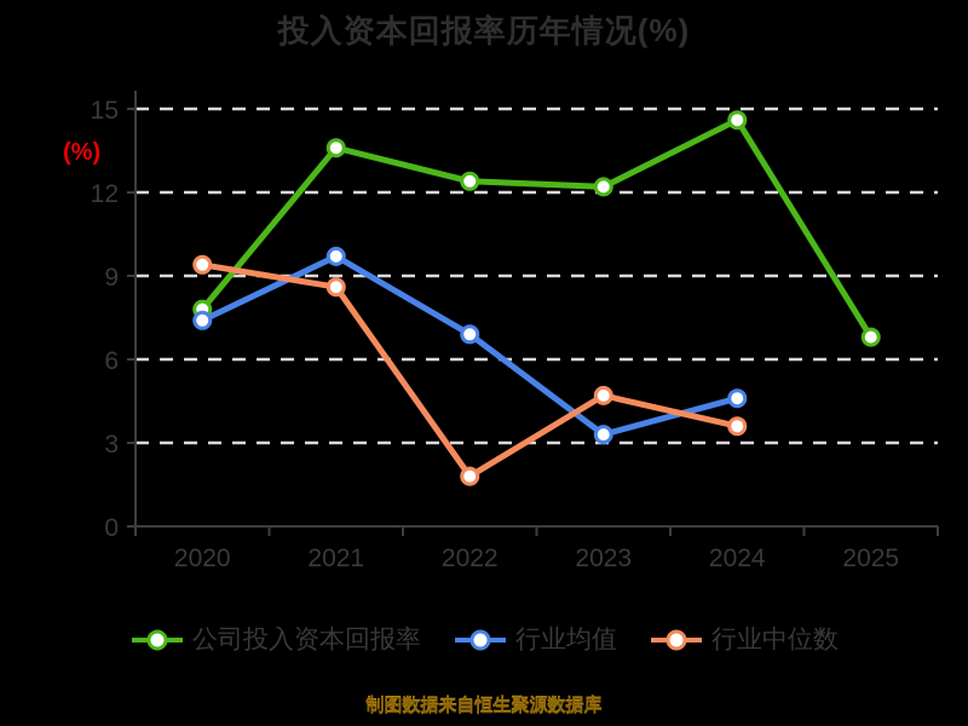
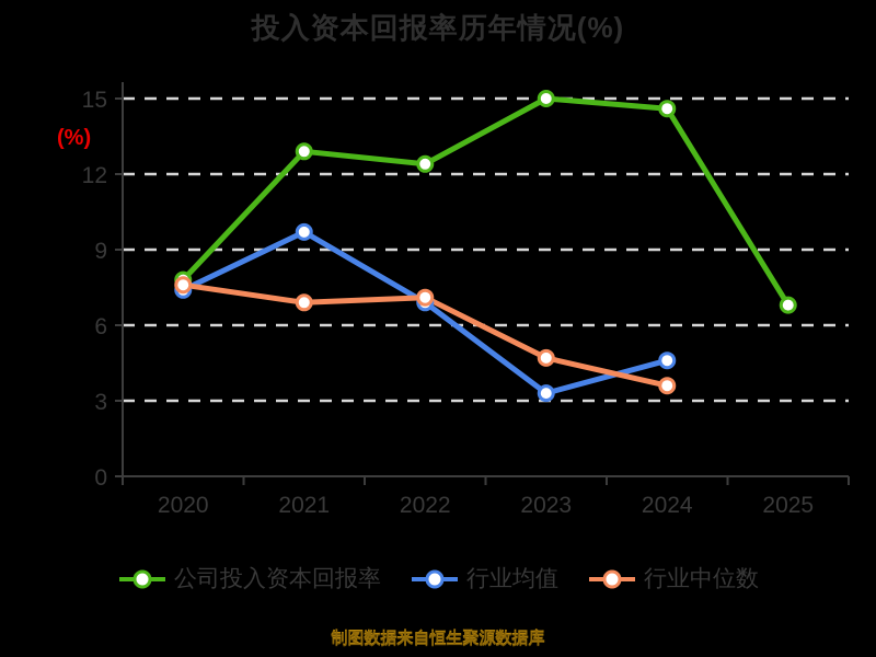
行业中位数/2020: 9.4 -> 7.6
公司投入资本回报率/2021: 13.6 -> 12.9
行业中位数/2021: 8.6 -> 6.9
行业中位数/2022: 1.8 -> 7.1
公司投入资本回报率/2023: 12.2 -> 15.0
